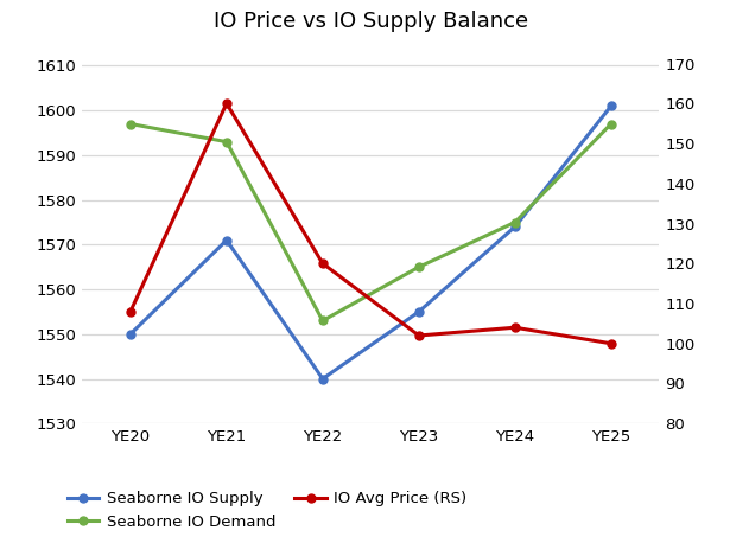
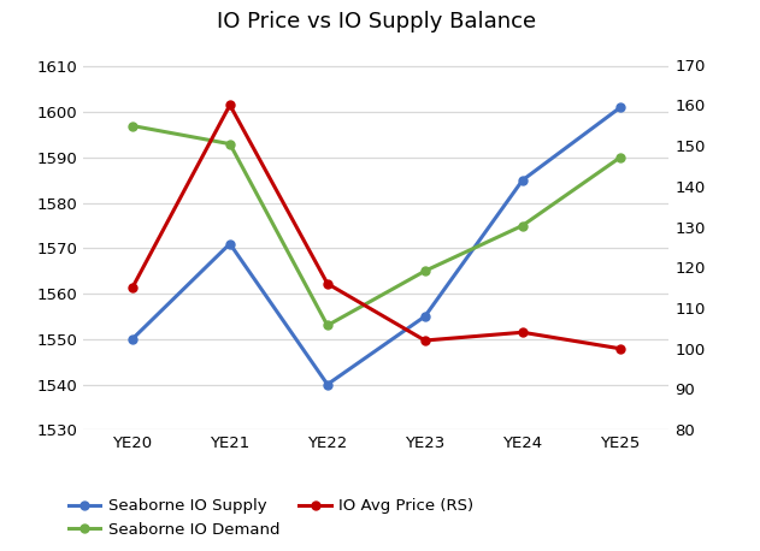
IO Avg Price (RS)/YE20: 108 -> 115
IO Avg Price (RS)/YE22: 120 -> 116
Seaborne IO Supply/YE24: 1574 -> 1585
Seaborne IO Demand/YE25: 1597 -> 1590
